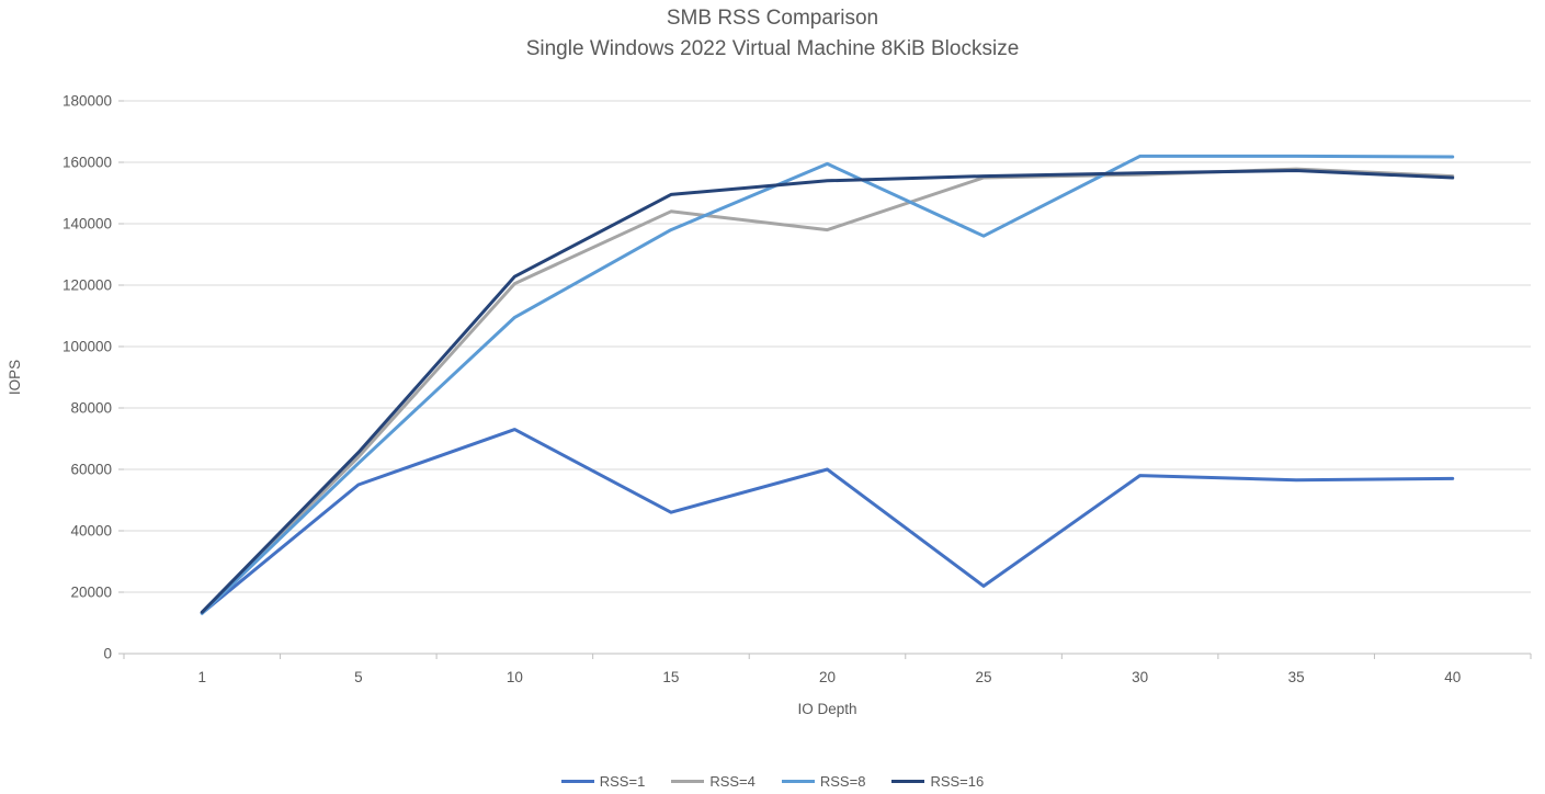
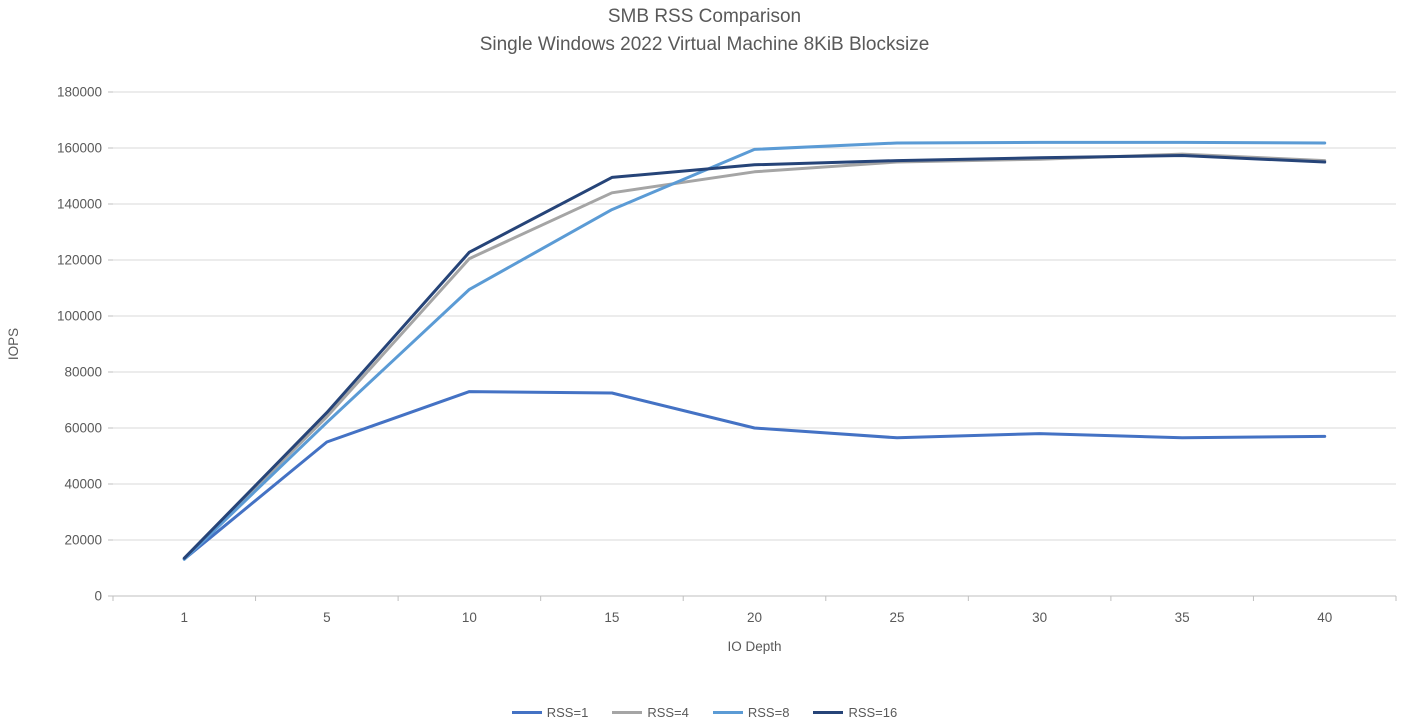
RSS=1/15: 46000 -> 72000
RSS=4/20: 138000 -> 152000
RSS=1/25: 22000 -> 56000
RSS=8/25: 136000 -> 162000
